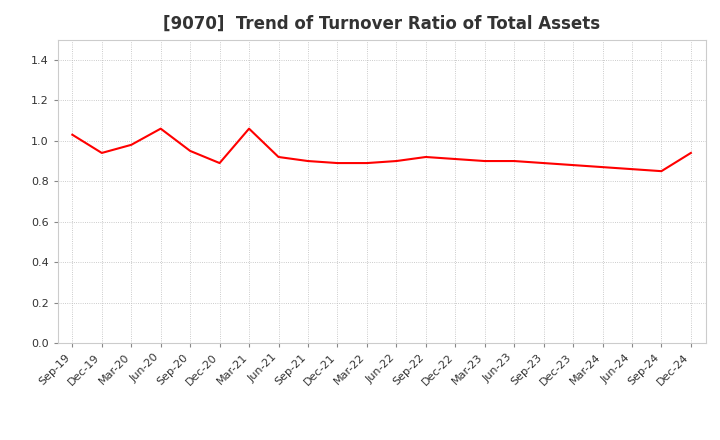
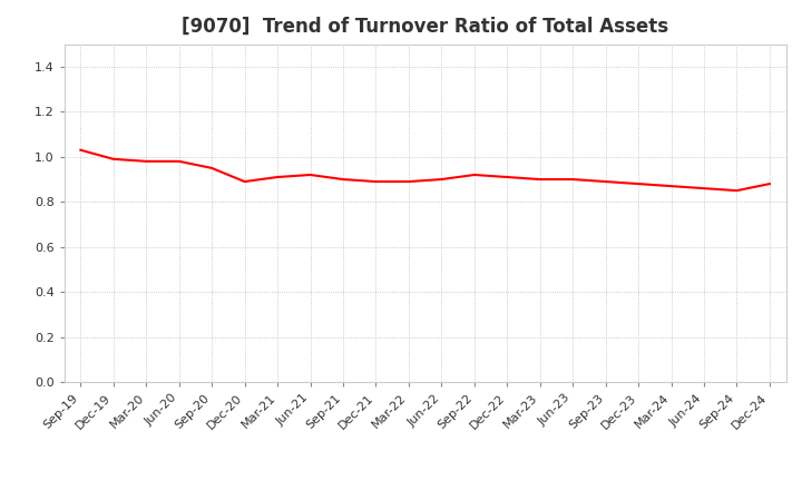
Dec-19: 0.94 -> 0.99
Jun-20: 1.06 -> 0.98
Mar-21: 1.06 -> 0.91
Dec-24: 0.94 -> 0.88
